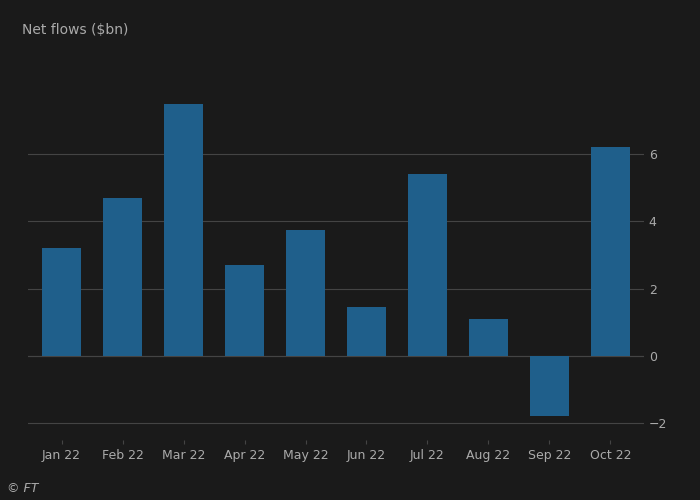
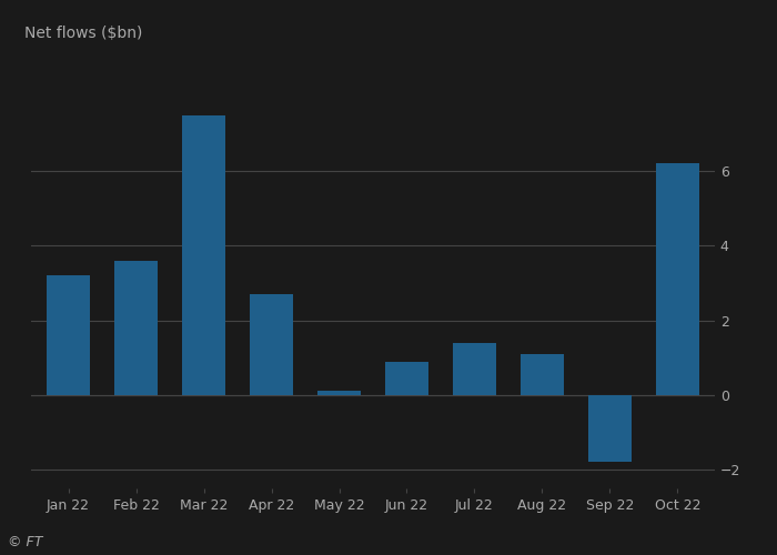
Feb 22: 4.70 -> 3.60
May 22: 3.75 -> 0.12
Jun 22: 1.45 -> 0.90
Jul 22: 5.40 -> 1.40
